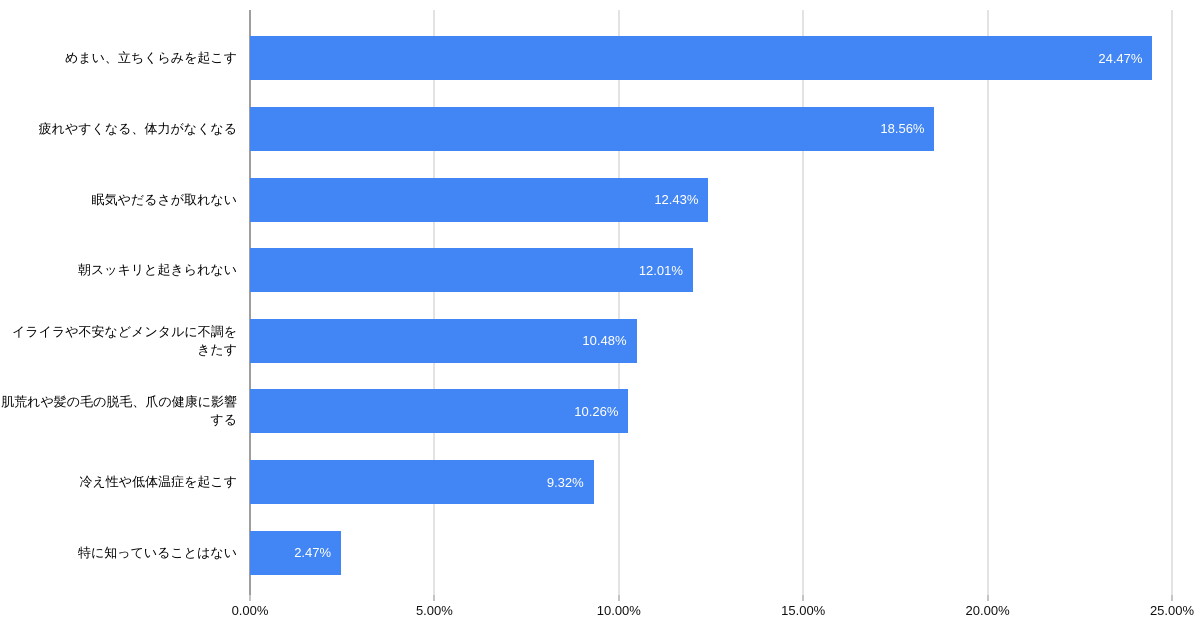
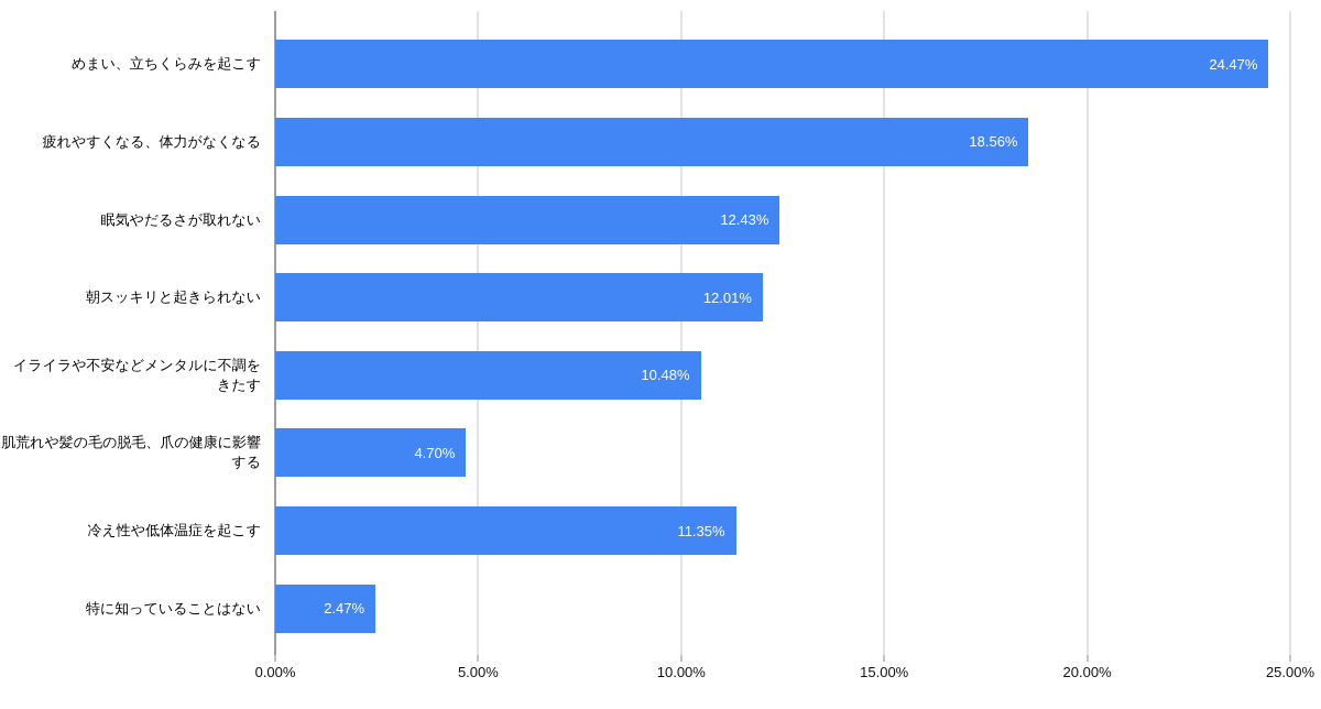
肌荒れや髪の毛の脱毛、爪の健康に影響する: 10.26% -> 4.70%
冷え性や低体温症を起こす: 9.32% -> 11.35%
